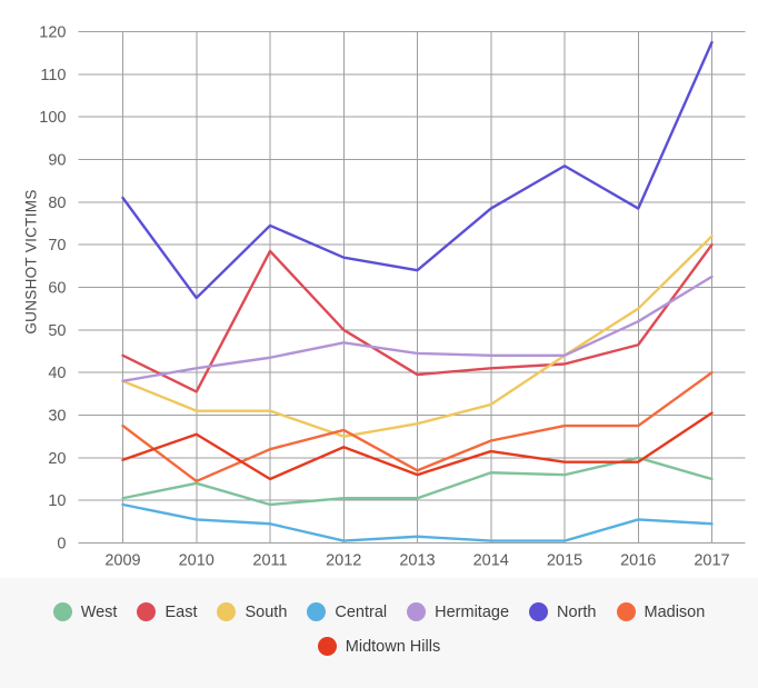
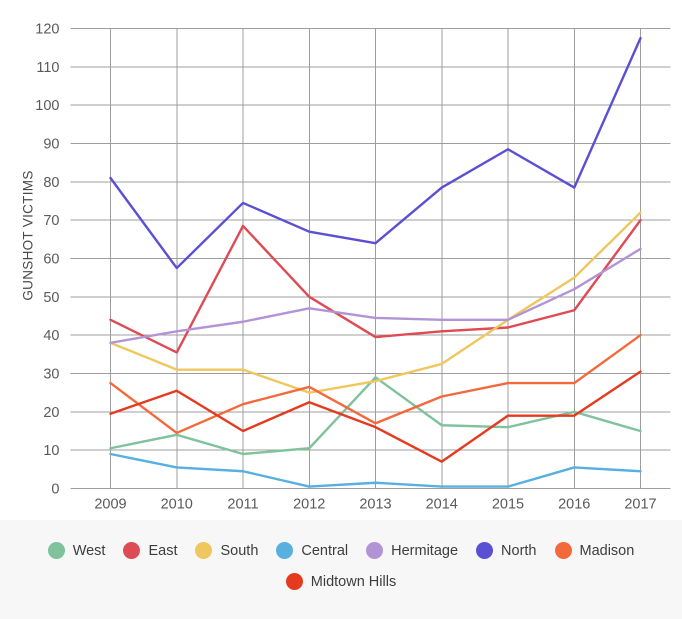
West/2013: 10 -> 29
Midtown Hills/2014: 22 -> 7
